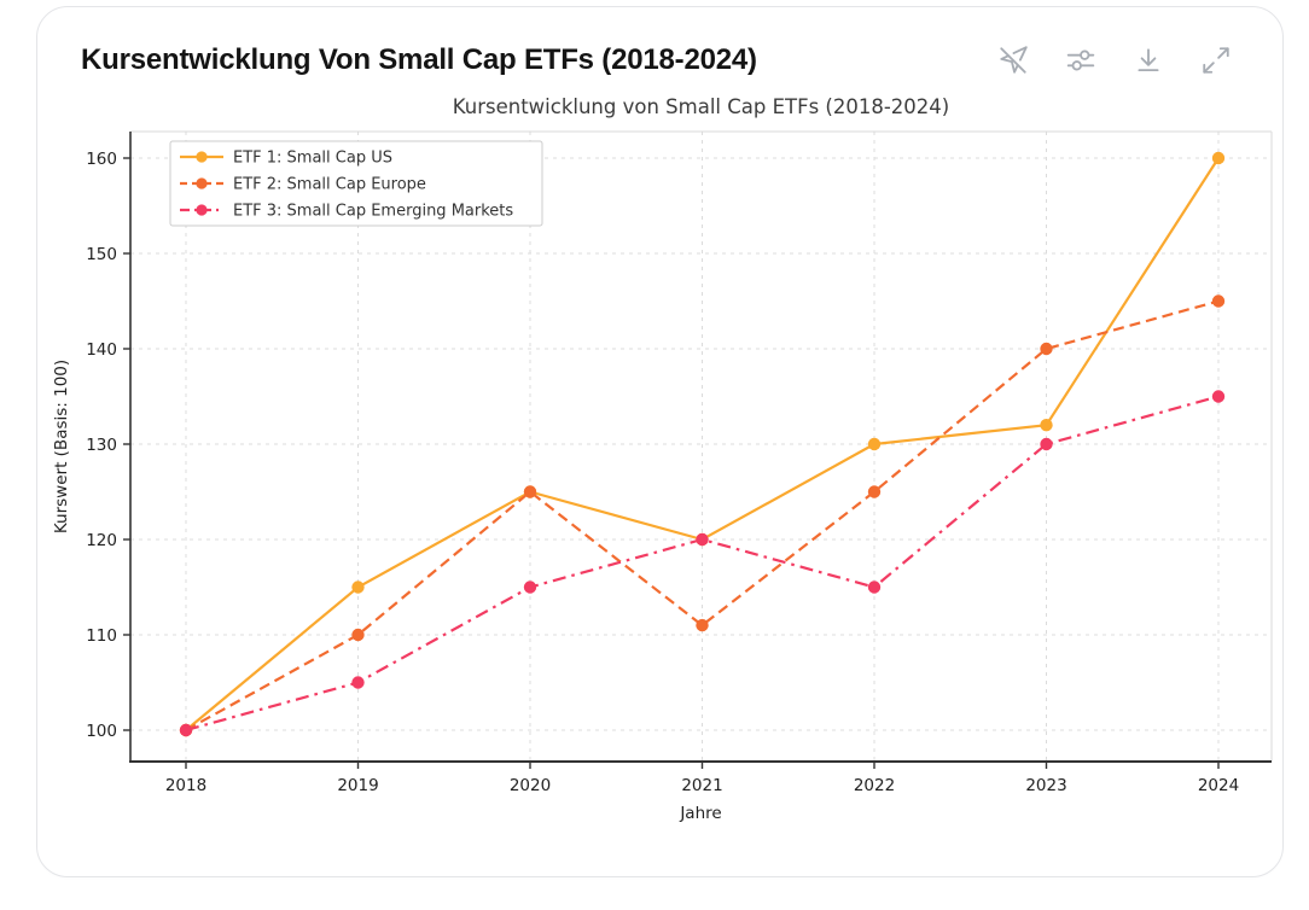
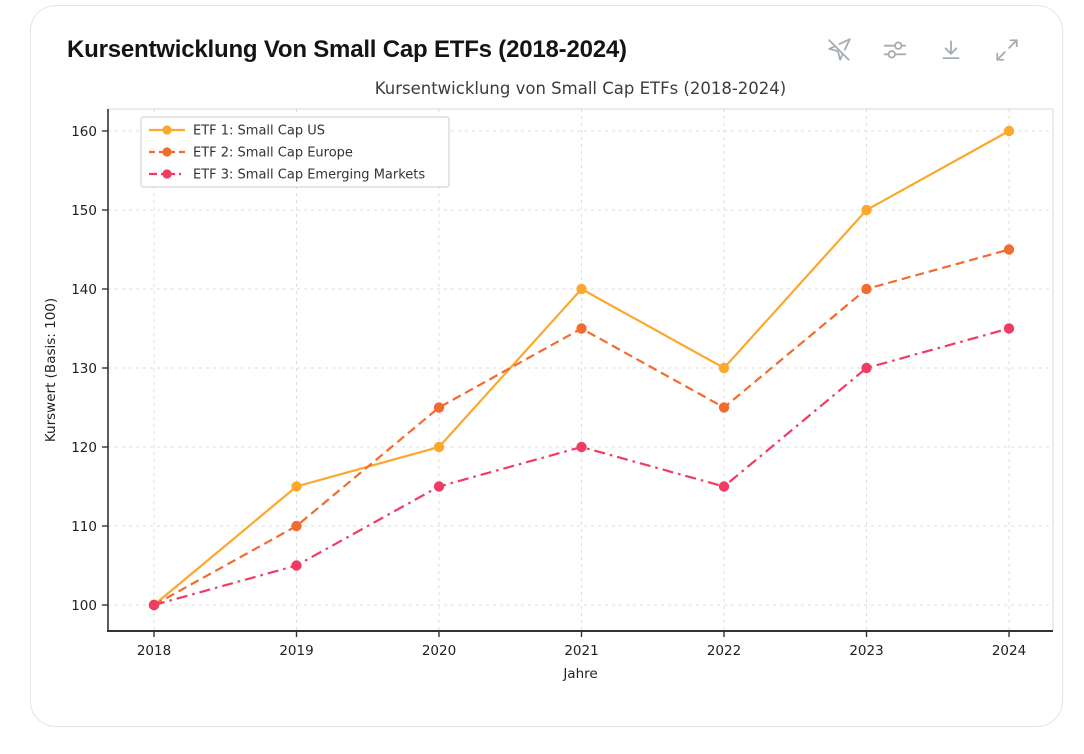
ETF 1: Small Cap US/2020: 125 -> 120
ETF 1: Small Cap US/2021: 120 -> 140
ETF 2: Small Cap Europe/2021: 111 -> 135
ETF 1: Small Cap US/2023: 132 -> 150
